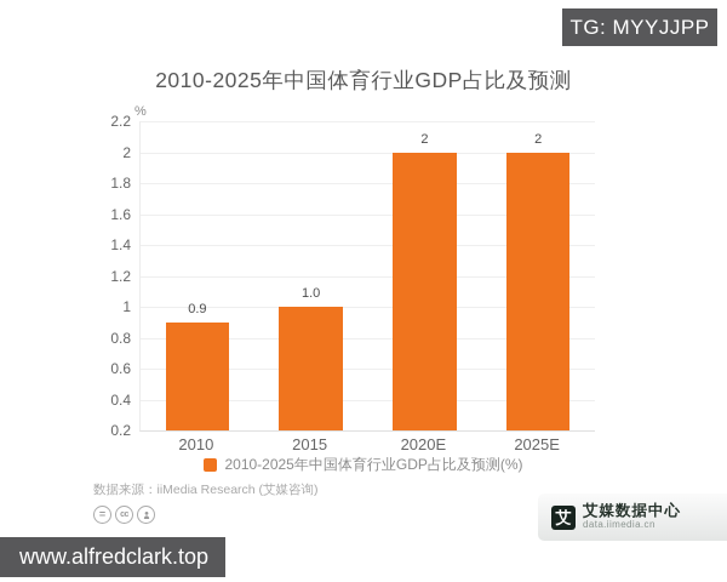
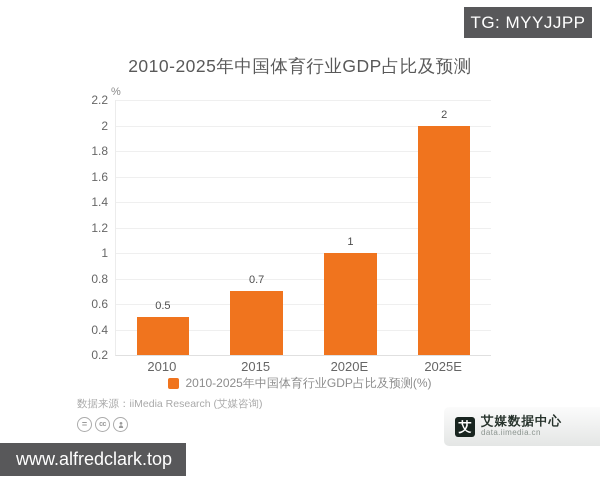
2010: 0.9 -> 0.5
2015: 1.0 -> 0.7
2020E: 2 -> 1
